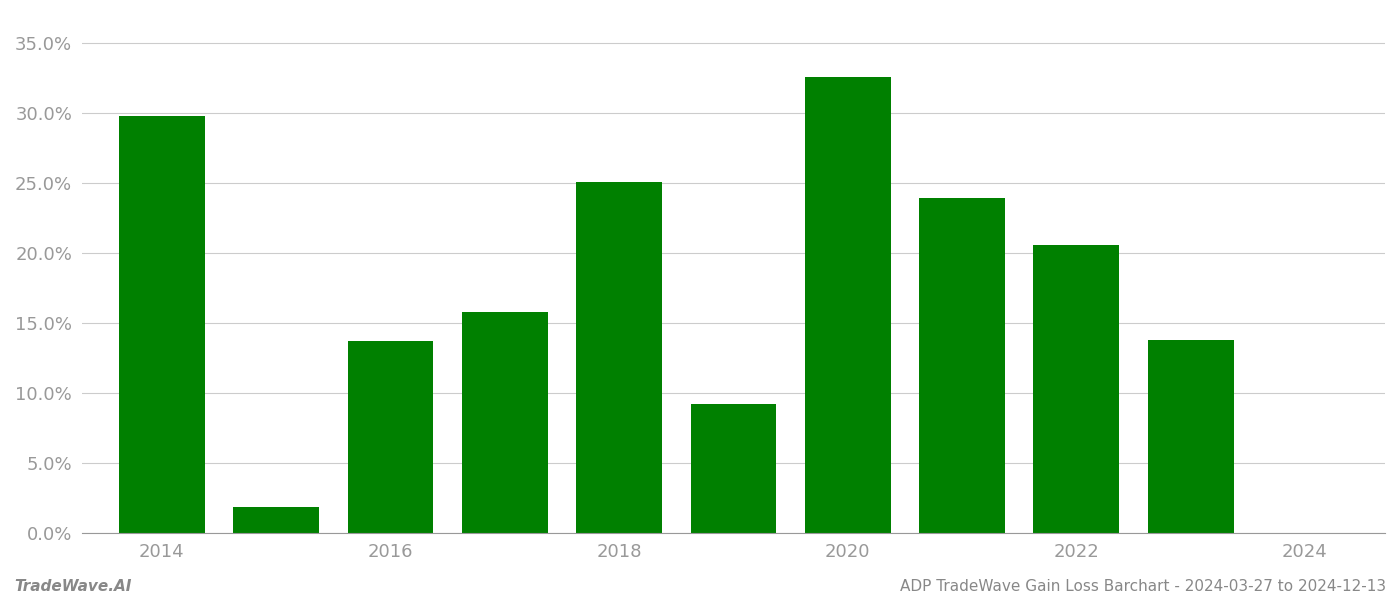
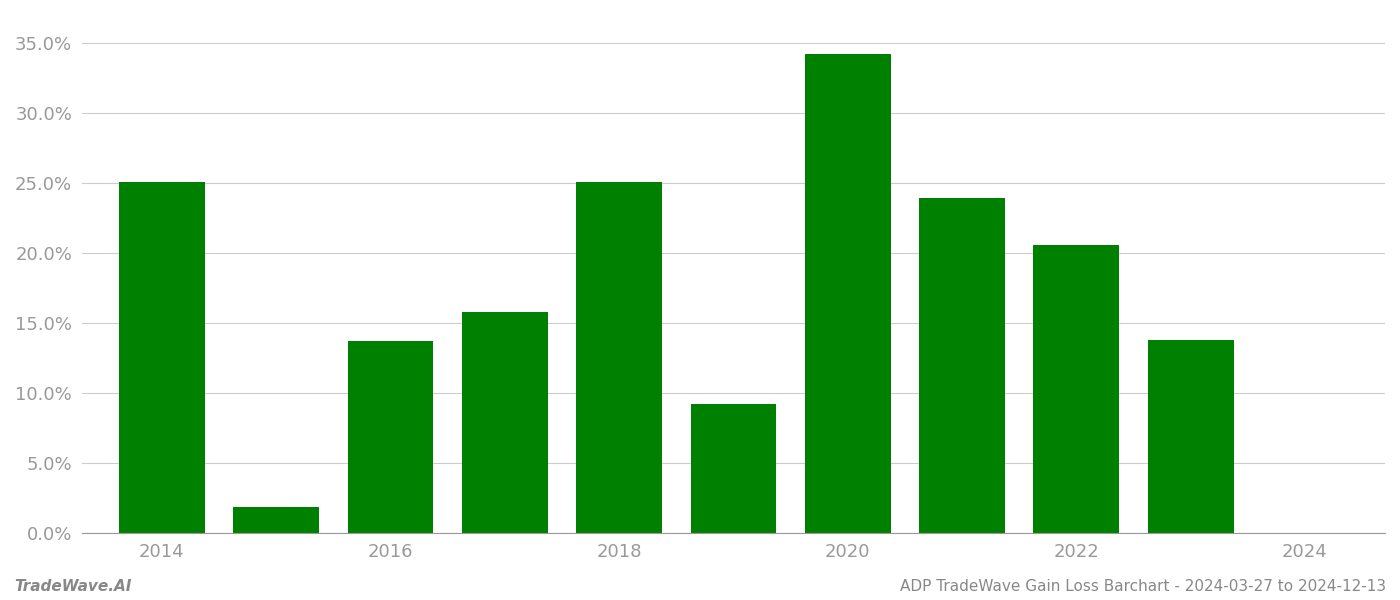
2014: 29.8% -> 25.1%
2020: 32.6% -> 34.2%
